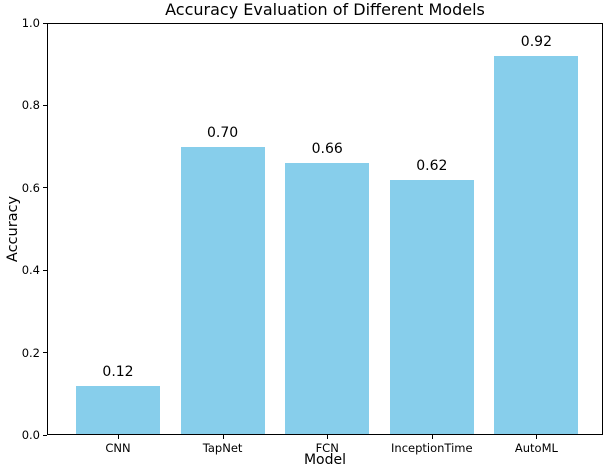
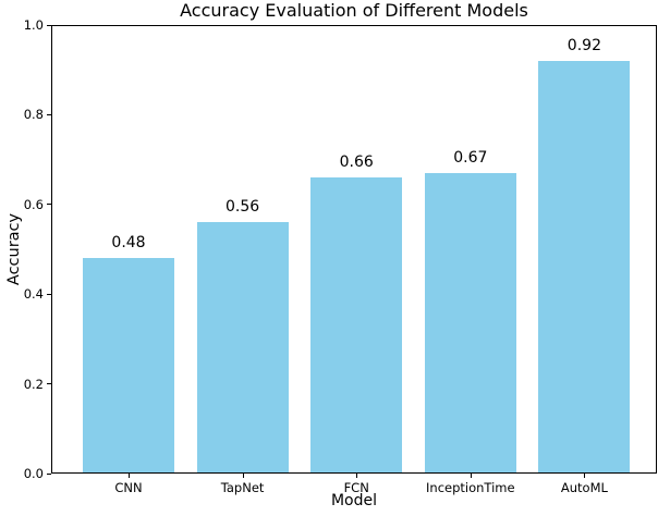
CNN: 0.12 -> 0.48
TapNet: 0.70 -> 0.56
InceptionTime: 0.62 -> 0.67
